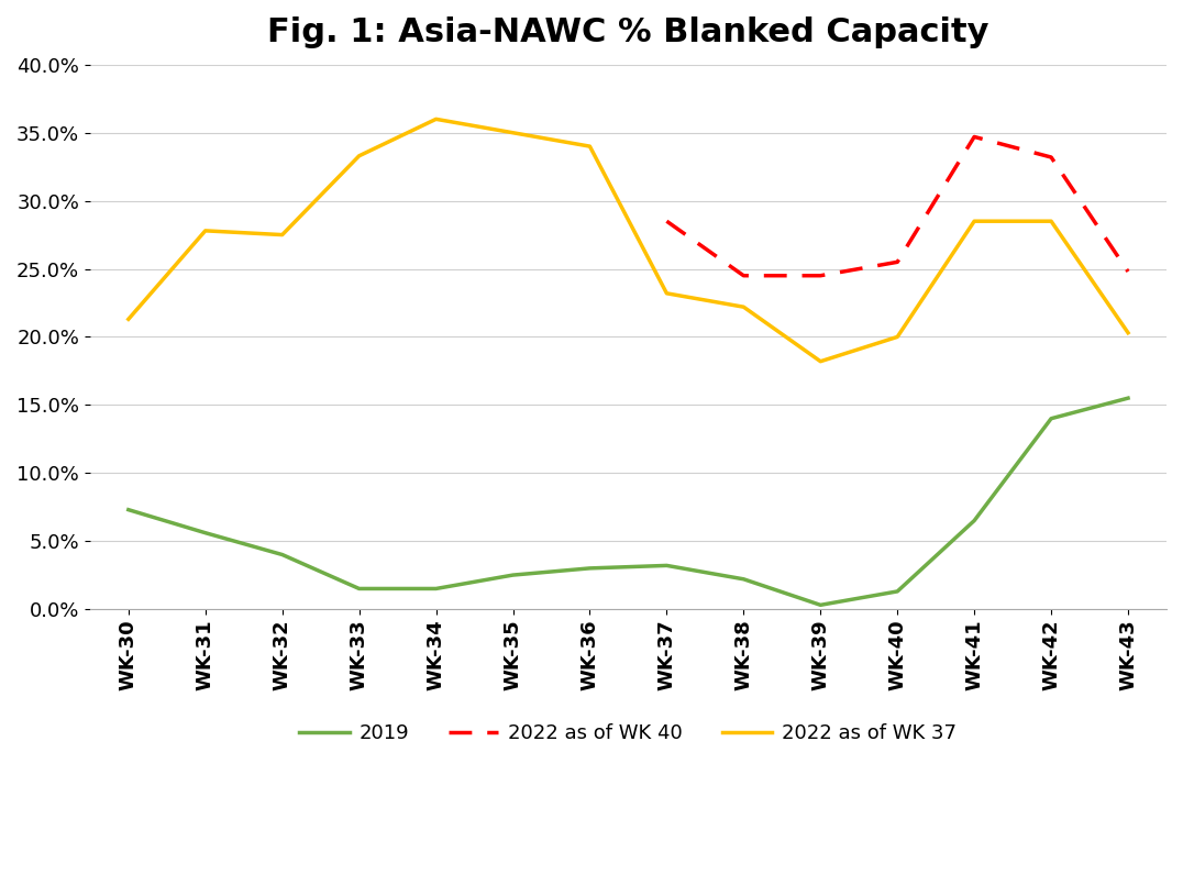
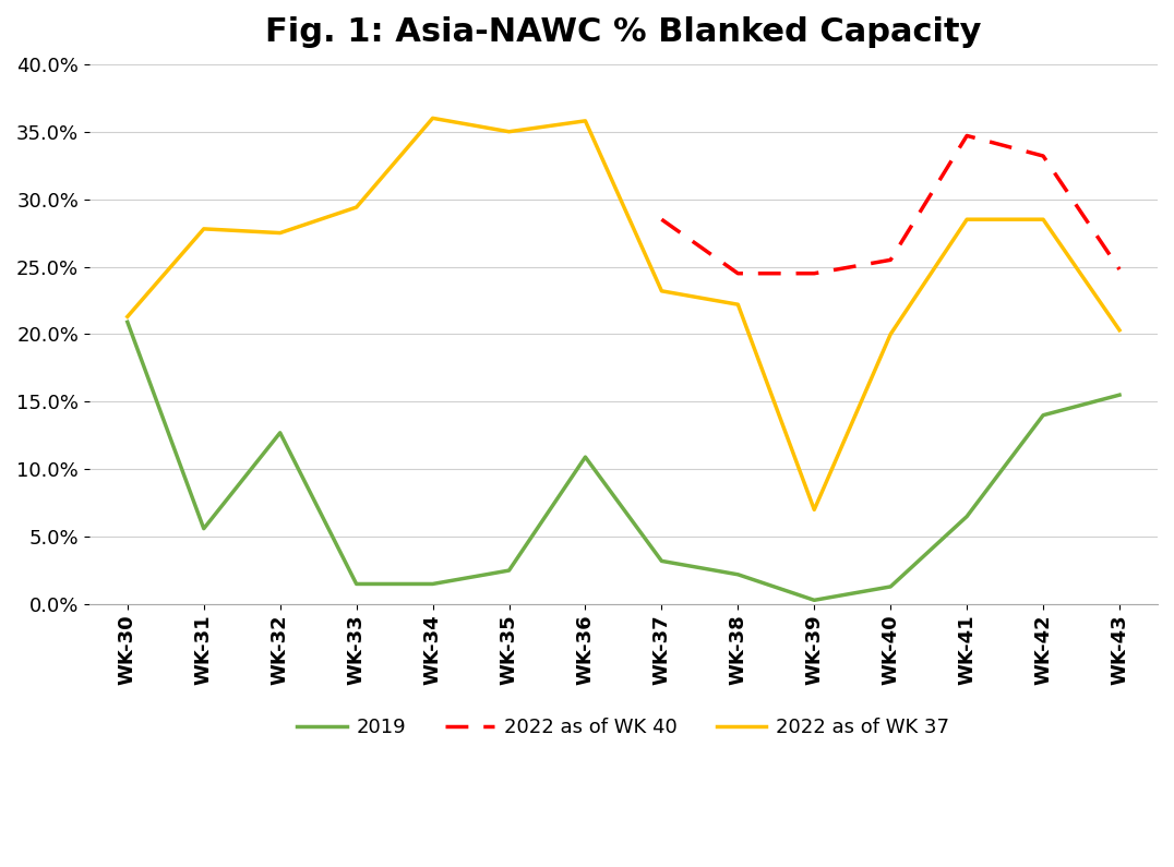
2019/WK-30: 7.3% -> 20.9%
2019/WK-32: 4.0% -> 12.7%
2022 as of WK 37/WK-33: 33.3% -> 29.4%
2019/WK-36: 3.0% -> 10.9%
2022 as of WK 37/WK-36: 34.0% -> 35.8%
2022 as of WK 37/WK-39: 18.2% -> 7.0%
